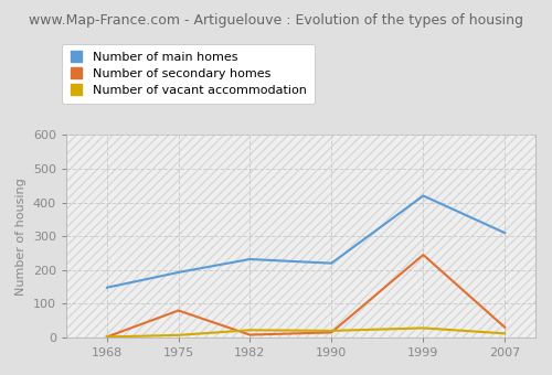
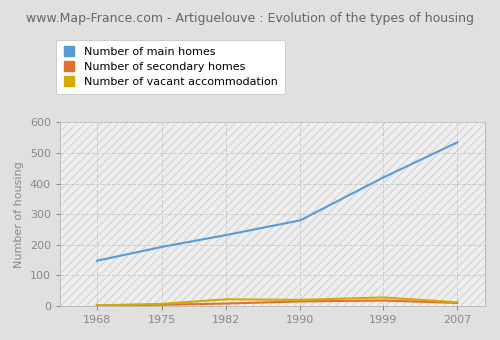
Number of secondary homes/1975: 80 -> 4
Number of main homes/1990: 220 -> 280
Number of secondary homes/1999: 245 -> 18
Number of main homes/2007: 310 -> 535
Number of secondary homes/2007: 30 -> 10
